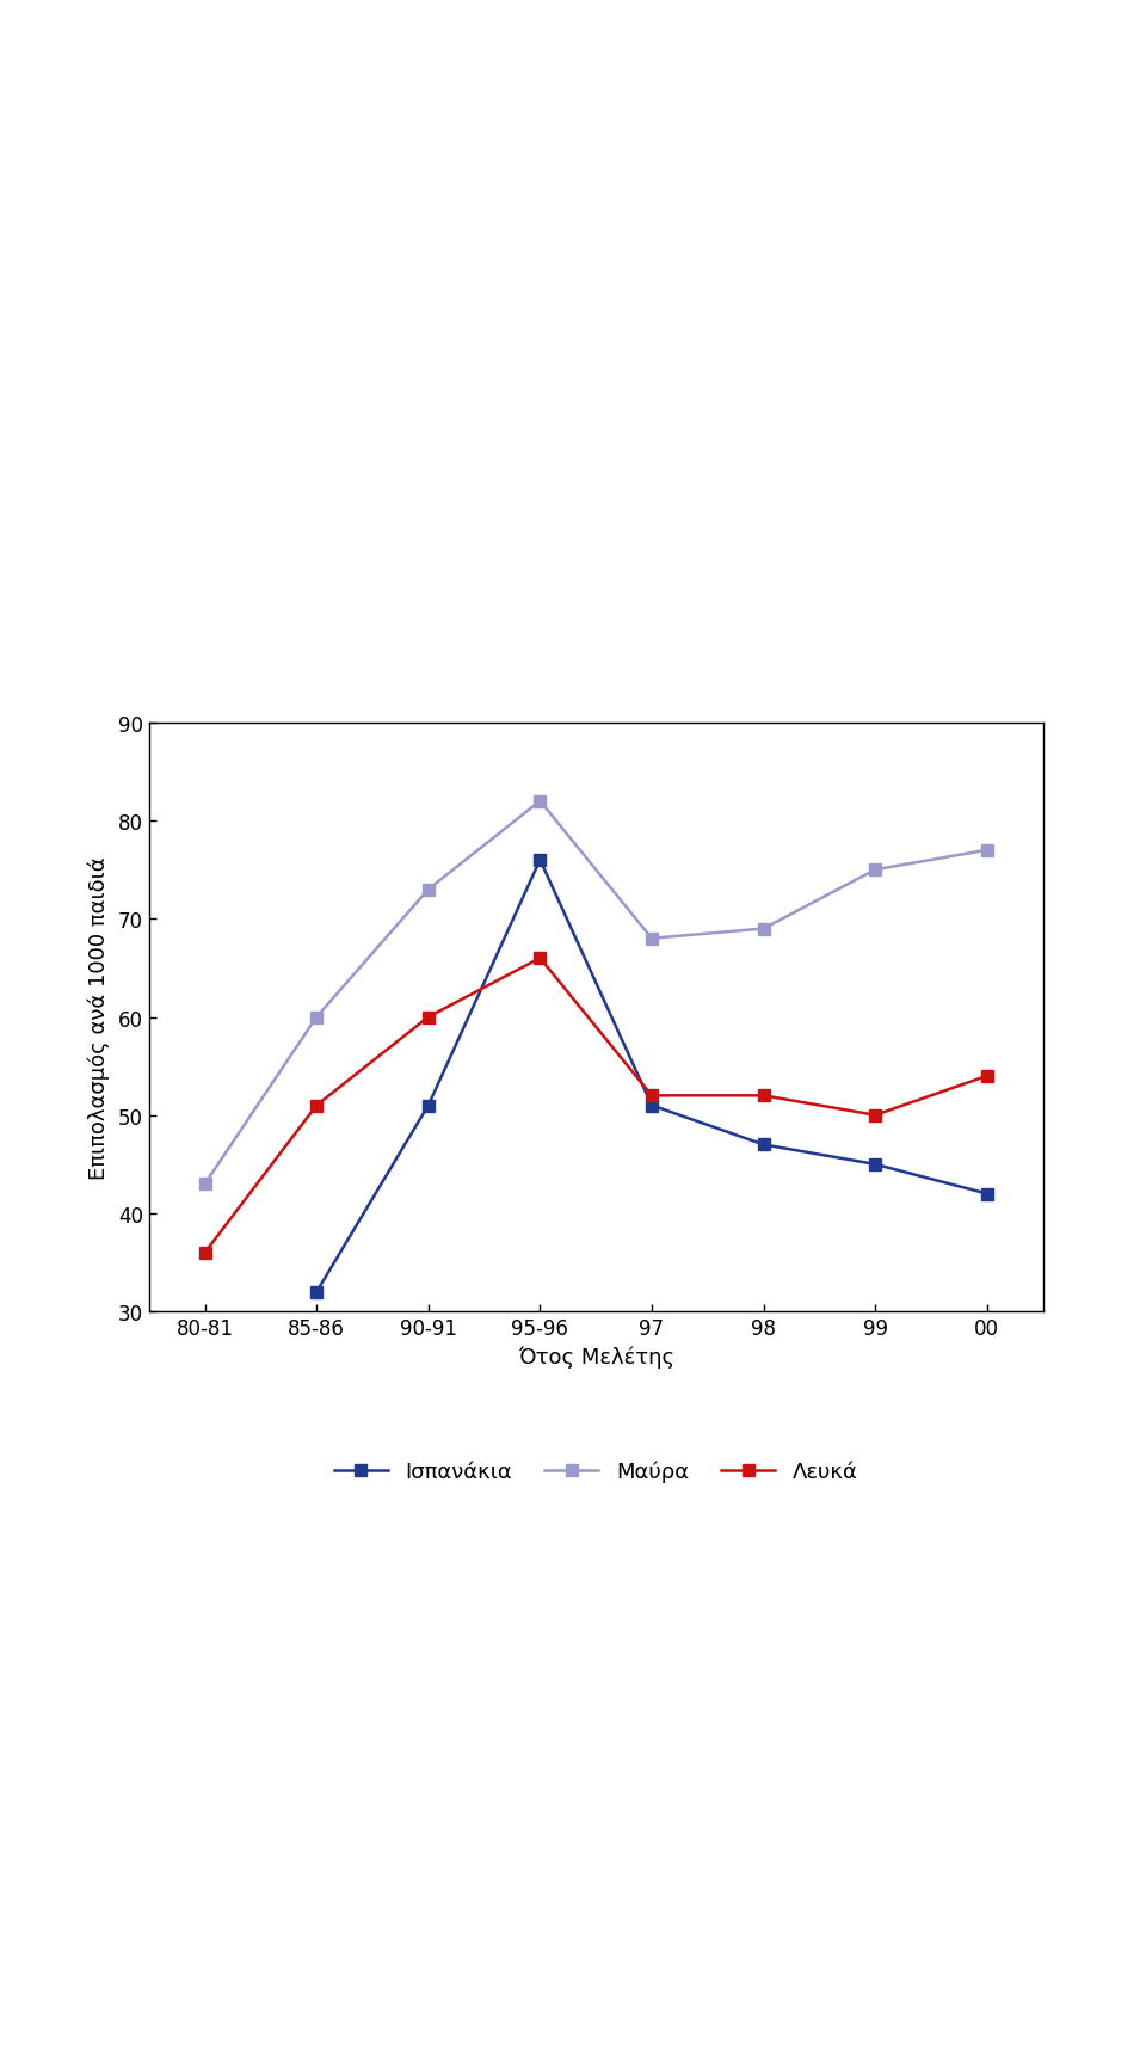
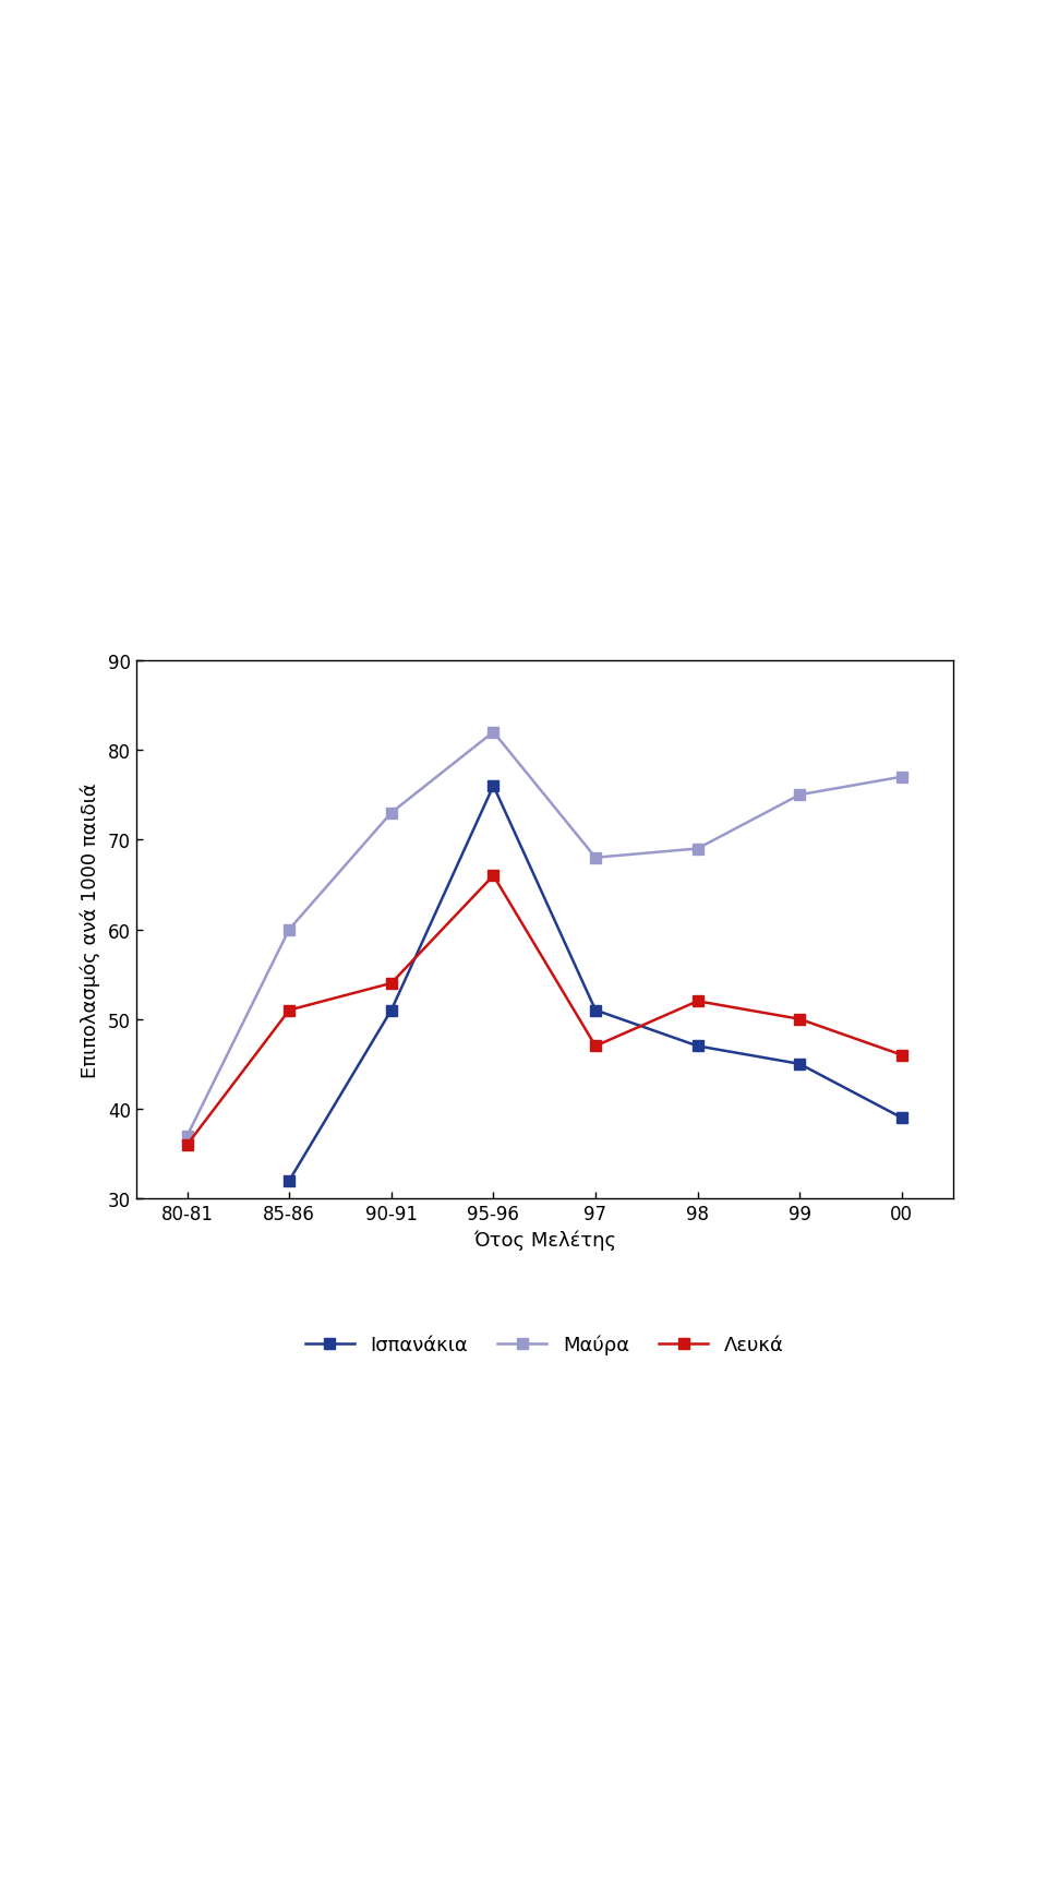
Μαύρα/80-81: 43 -> 37
Λευκά/90-91: 60 -> 54
Λευκά/97: 52 -> 47
Ισπανάκια/00: 42 -> 39
Λευκά/00: 54 -> 46
